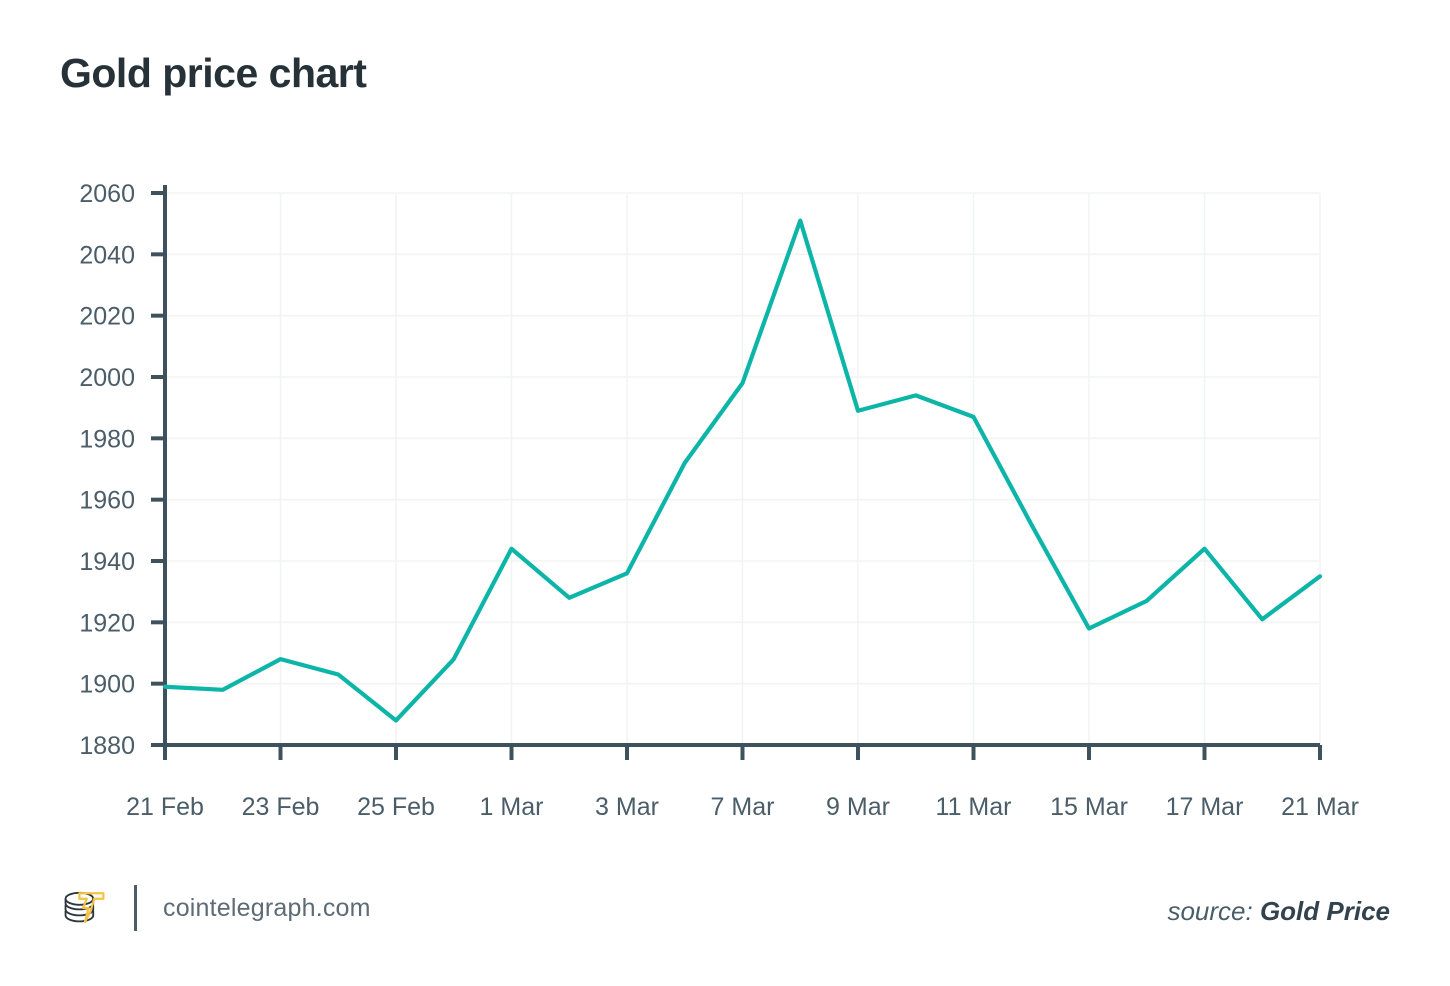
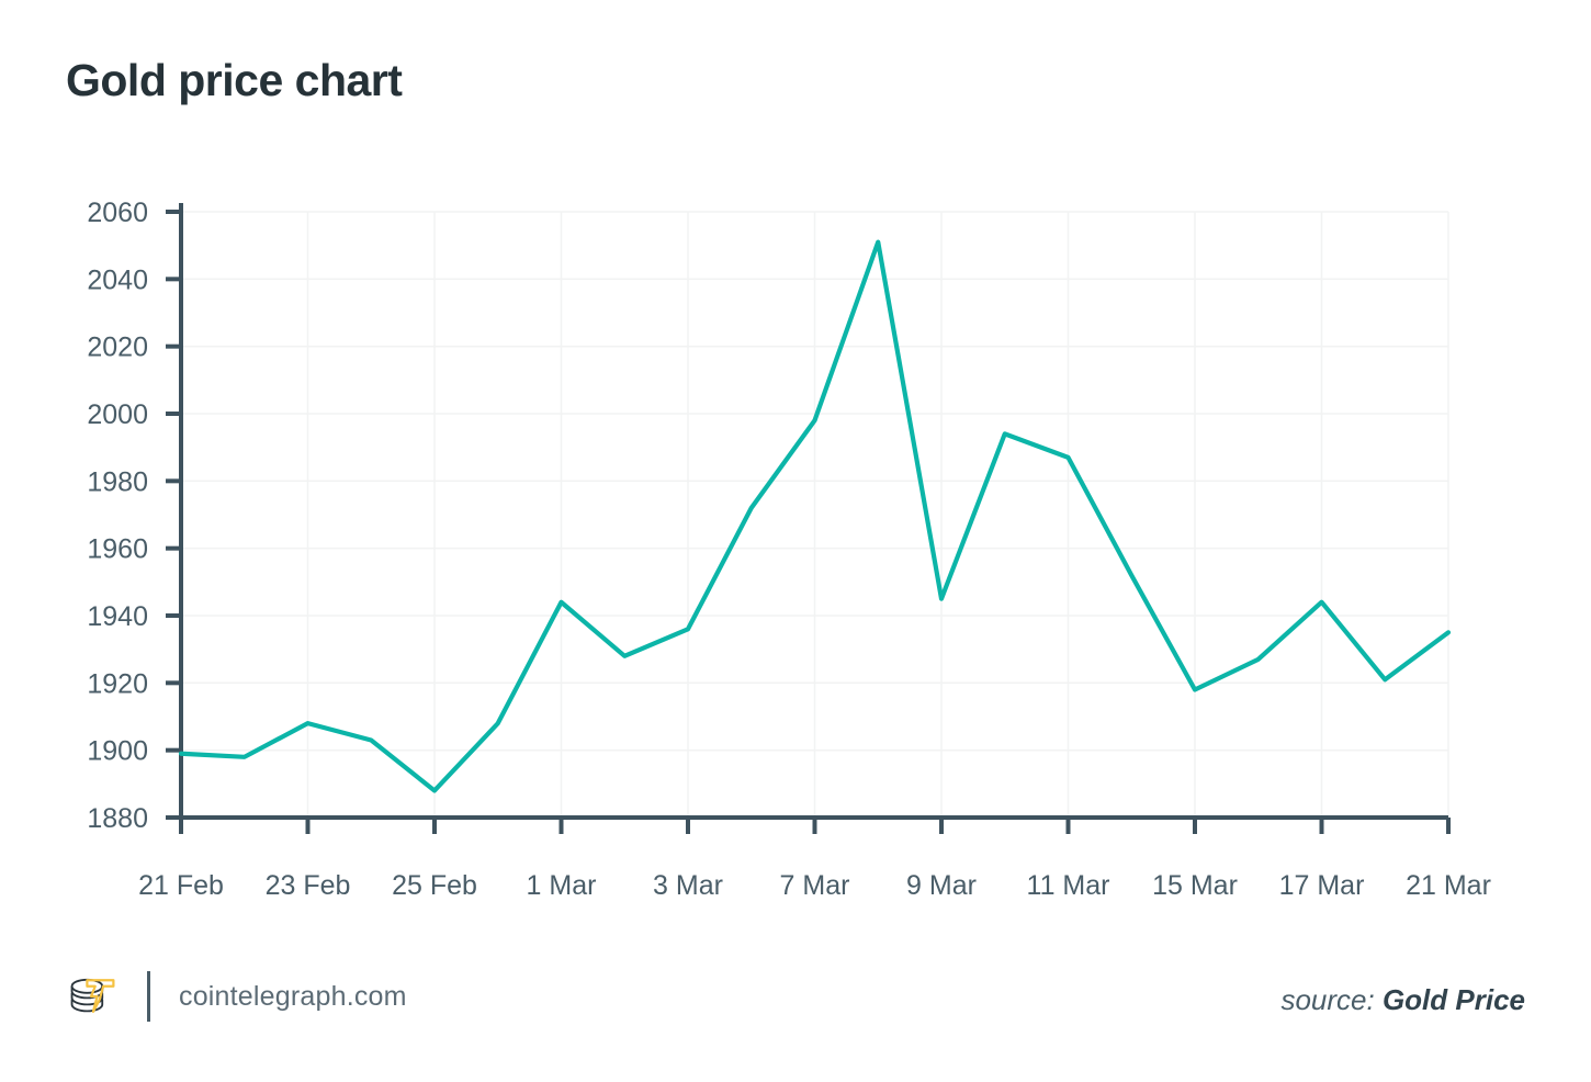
9 Mar: 1989 -> 1945
